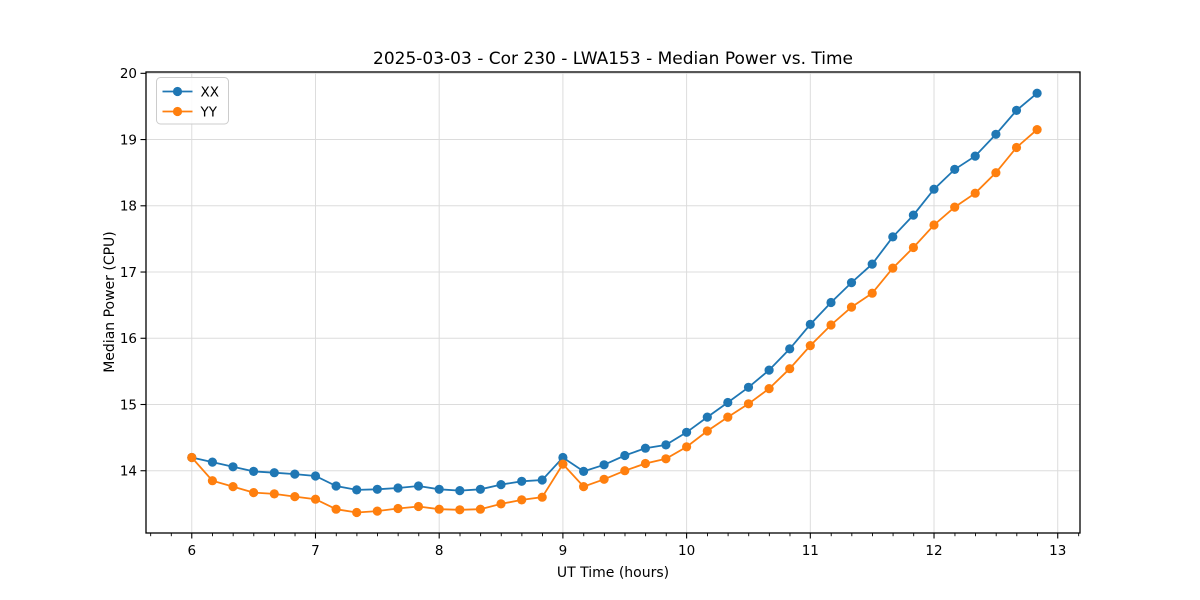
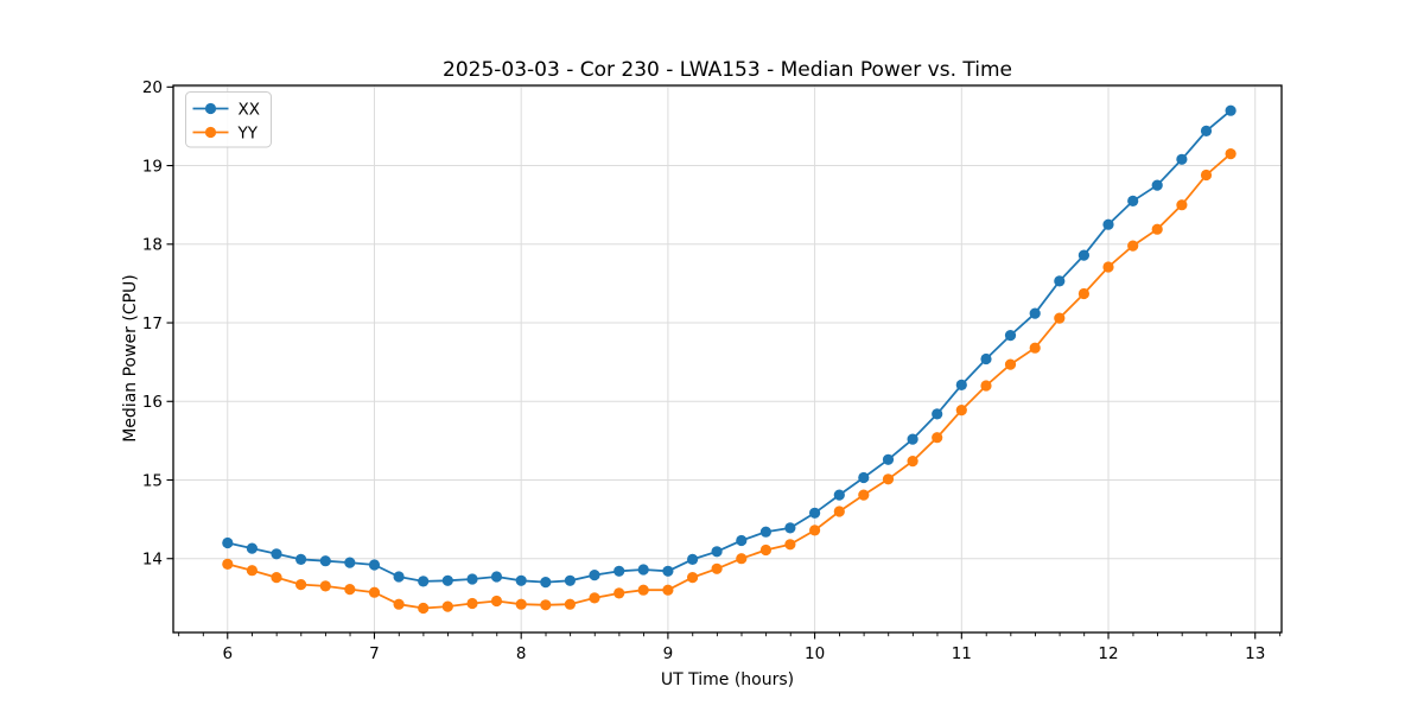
YY/6: 14.2 -> 13.9
XX/9: 14.2 -> 13.8
YY/9: 14.1 -> 13.6
